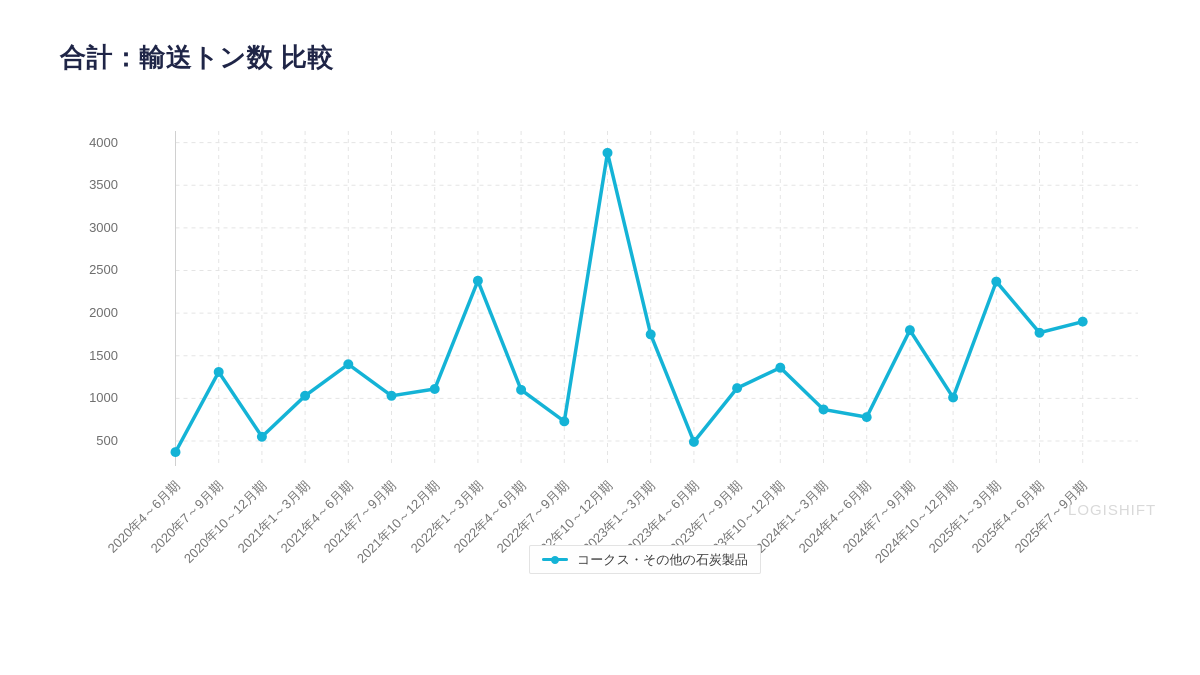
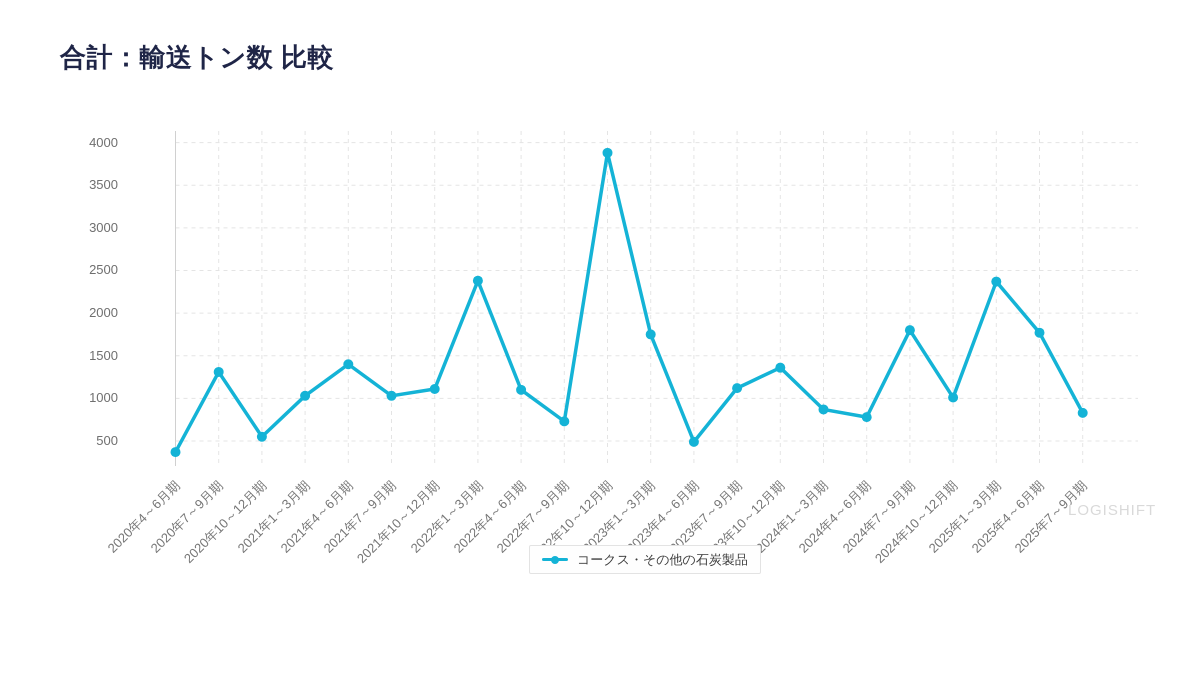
2025年7～9月期: 1900 -> 800
